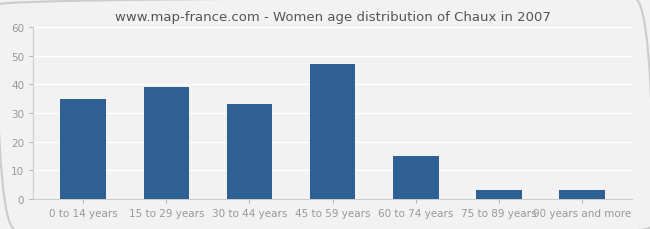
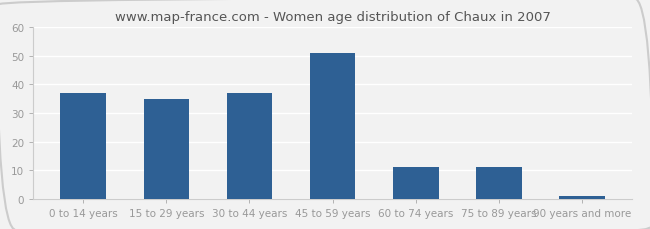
0 to 14 years: 35 -> 37
15 to 29 years: 39 -> 35
30 to 44 years: 33 -> 37
45 to 59 years: 47 -> 51
60 to 74 years: 15 -> 11
75 to 89 years: 3 -> 11
90 years and more: 3 -> 1
